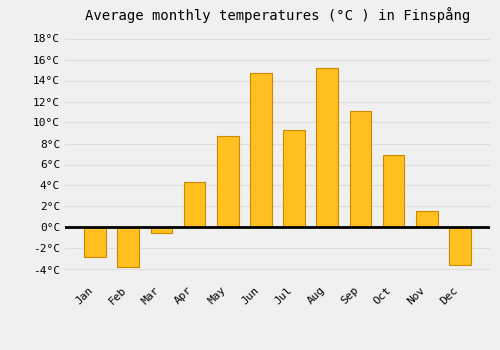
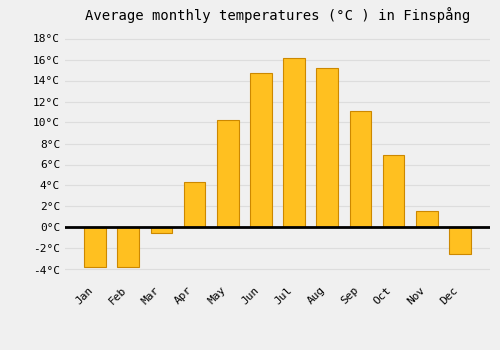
Jan: -2.8°C -> -3.8°C
May: 8.7°C -> 10.2°C
Jul: 9.3°C -> 16.1°C
Dec: -3.6°C -> -2.5°C
